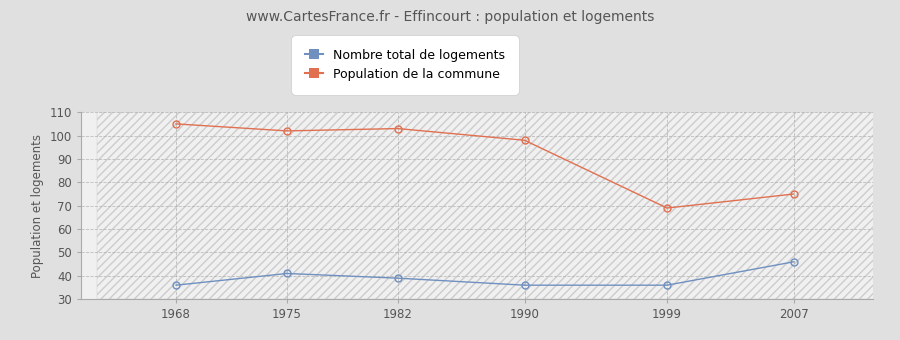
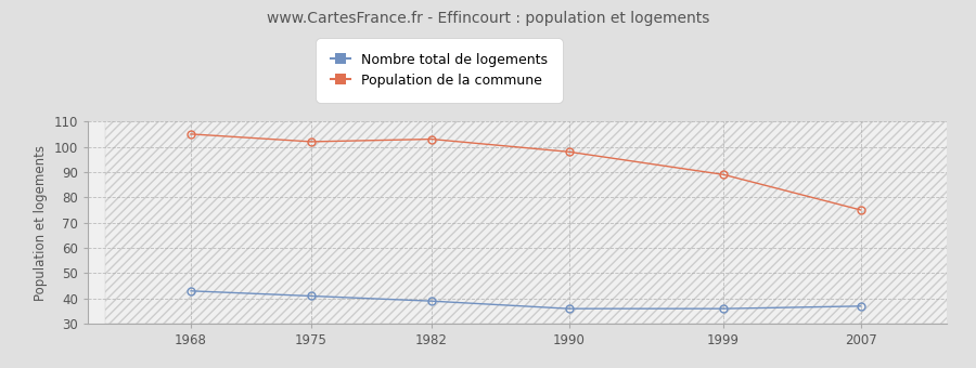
Nombre total de logements/1968: 36 -> 43
Population de la commune/1999: 69 -> 89
Nombre total de logements/2007: 46 -> 37
